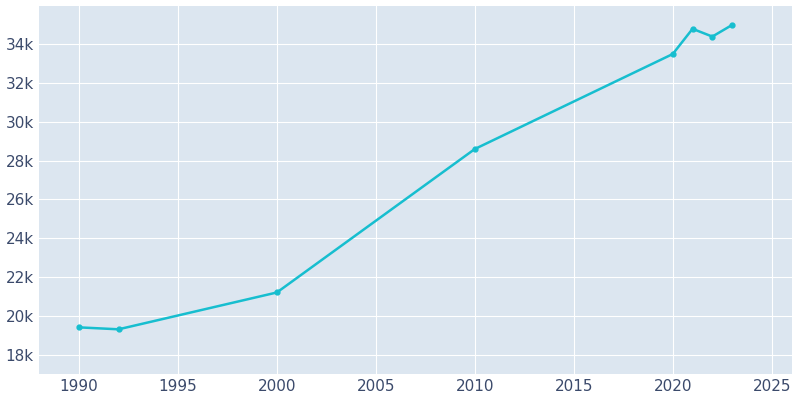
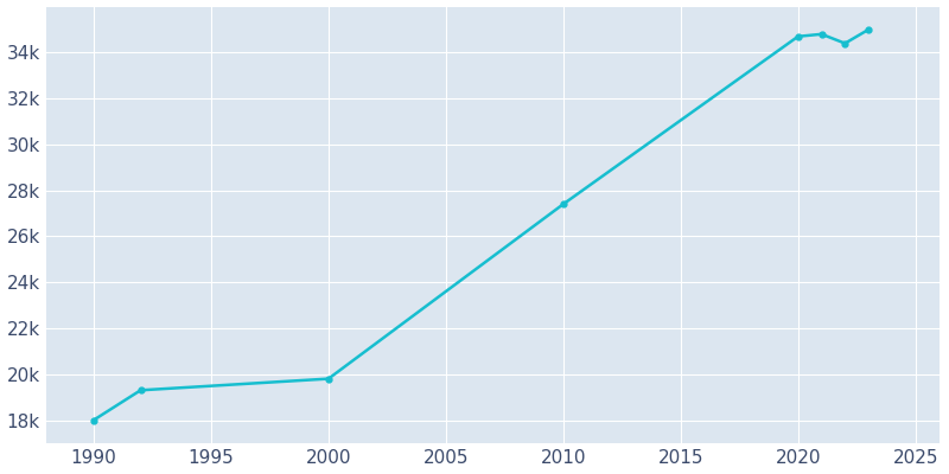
1990: 19.4k -> 18.0k
2000: 21.2k -> 19.8k
2010: 28.6k -> 27.4k
2020: 33.5k -> 34.7k
